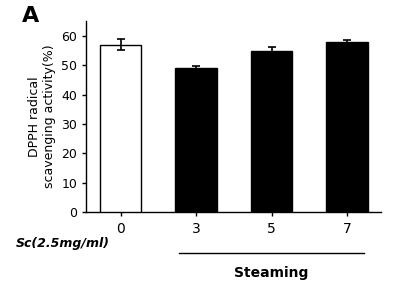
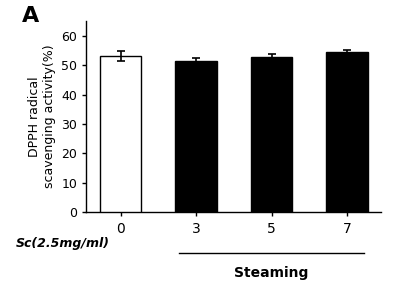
0: 57.0 -> 53.2
3: 49.0 -> 51.6
5: 55.0 -> 52.7
7: 58.0 -> 54.5
